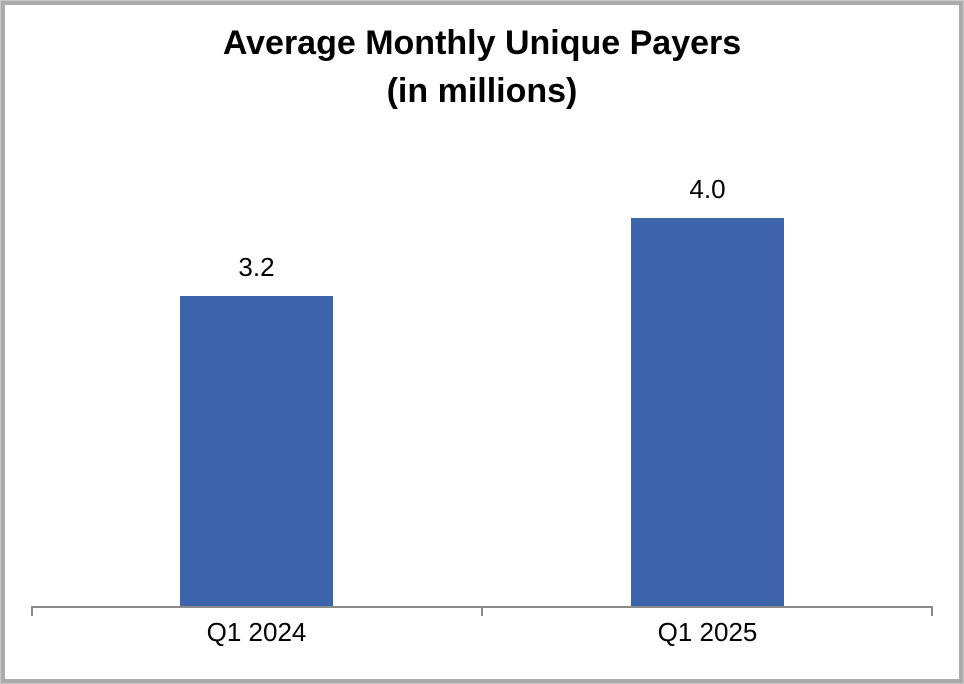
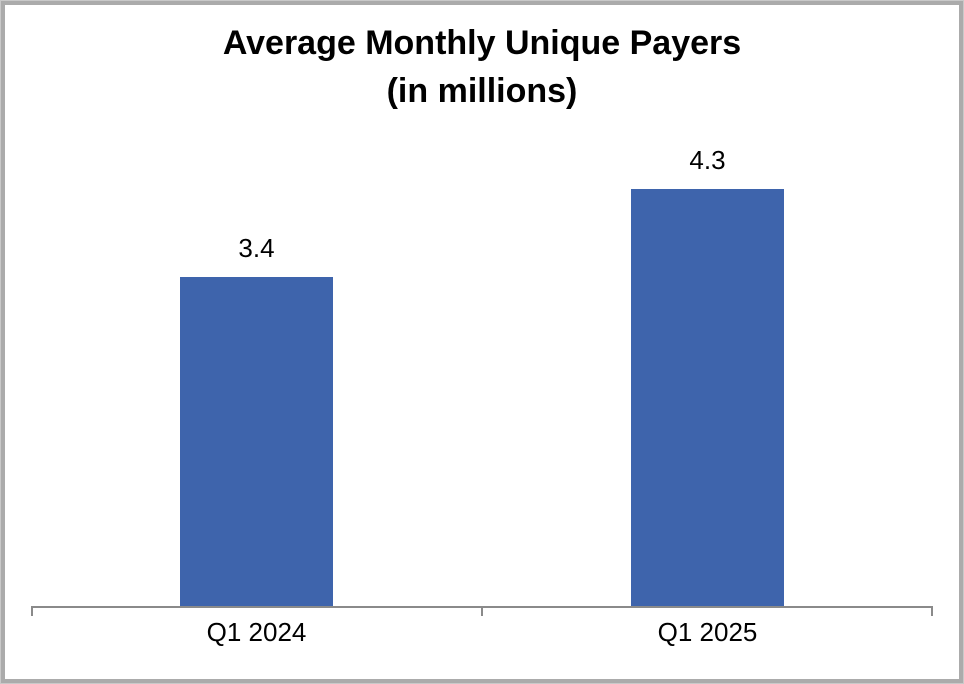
Q1 2024: 3.2 -> 3.4
Q1 2025: 4.0 -> 4.3
